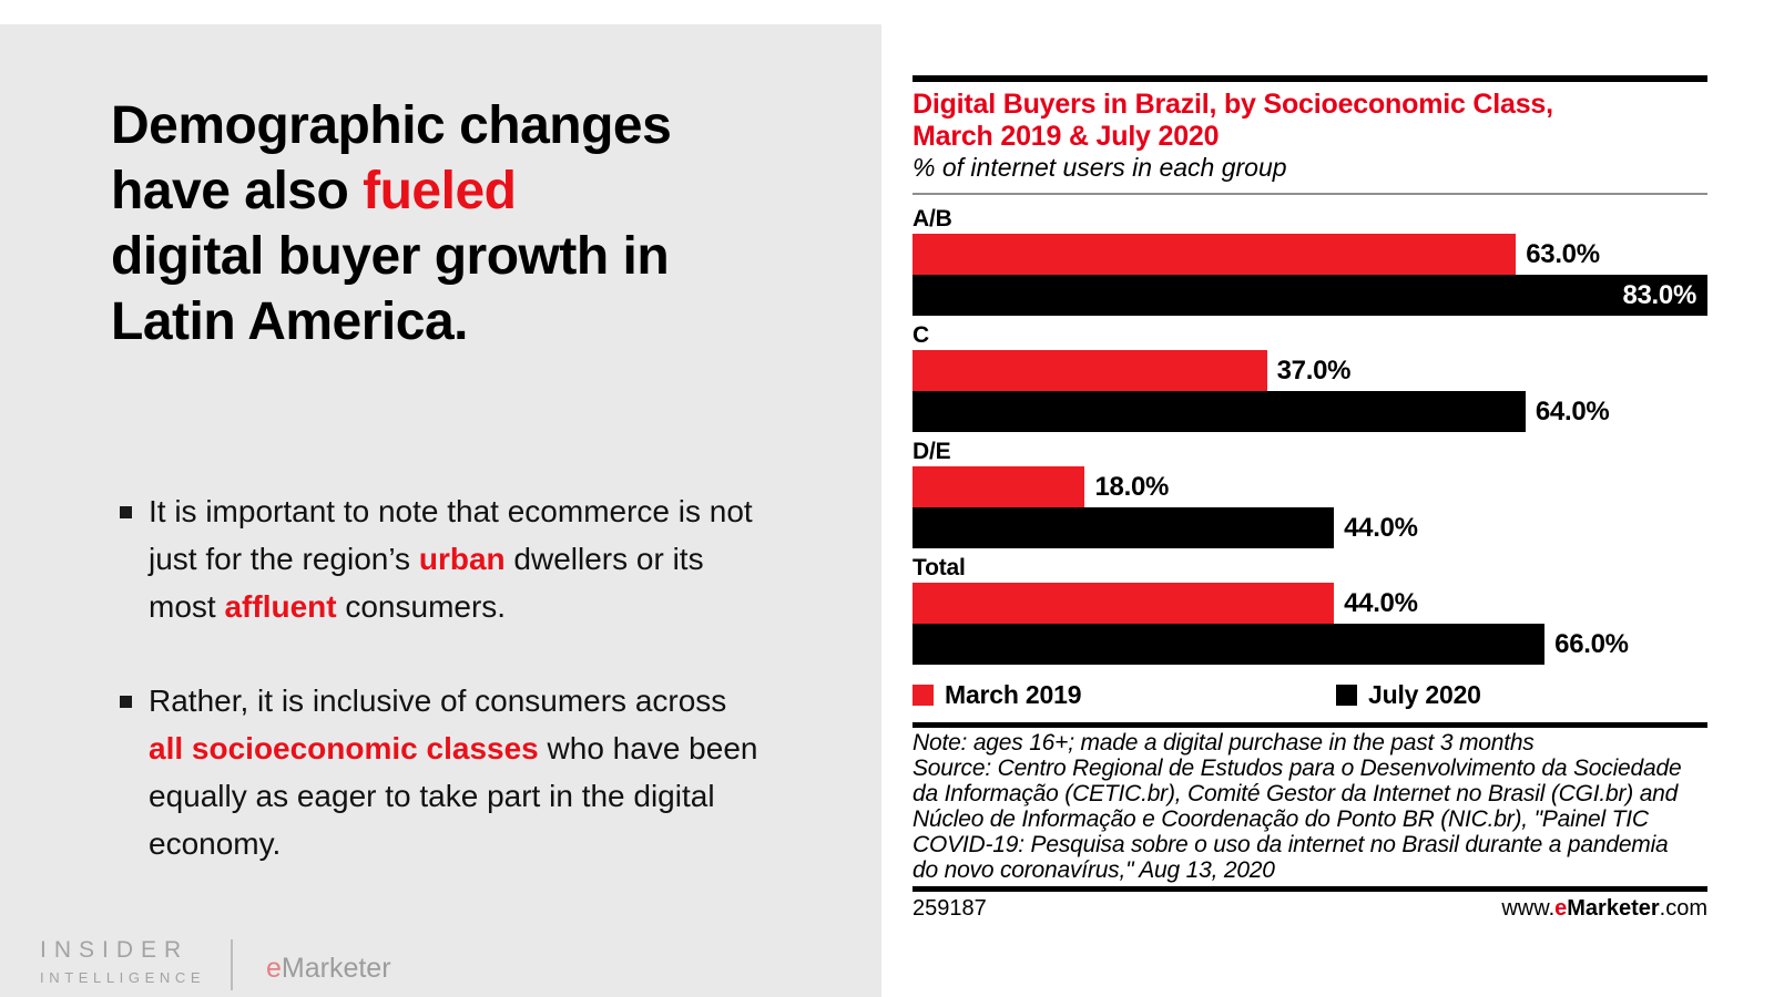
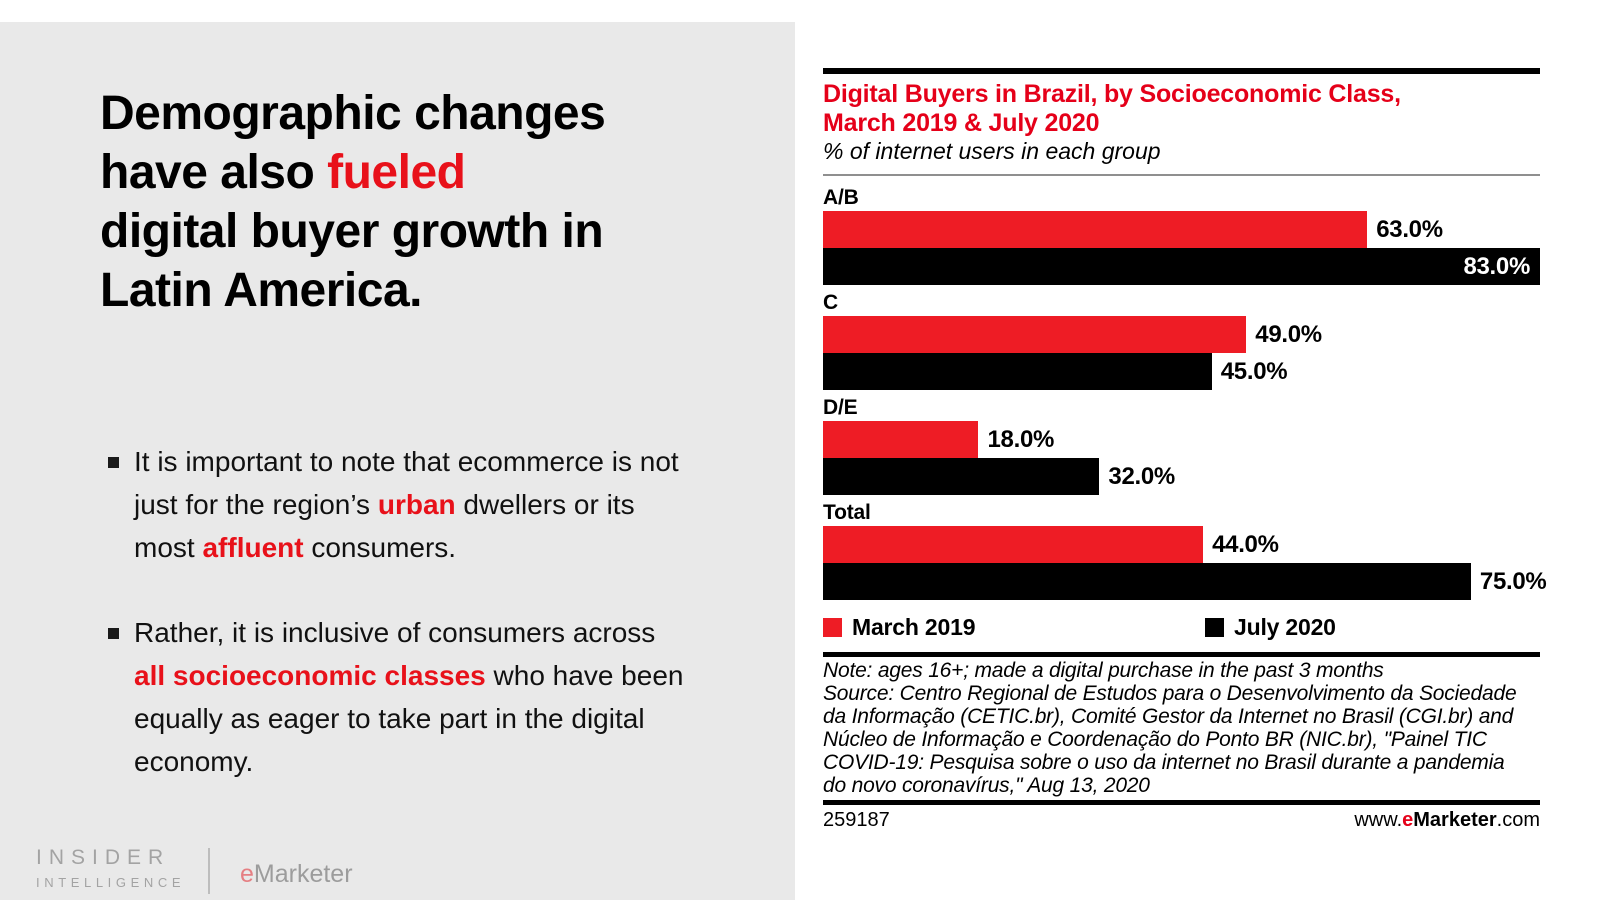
March 2019/C: 37.0% -> 49.0%
July 2020/C: 64.0% -> 45.0%
July 2020/D/E: 44.0% -> 32.0%
July 2020/Total: 66.0% -> 75.0%
